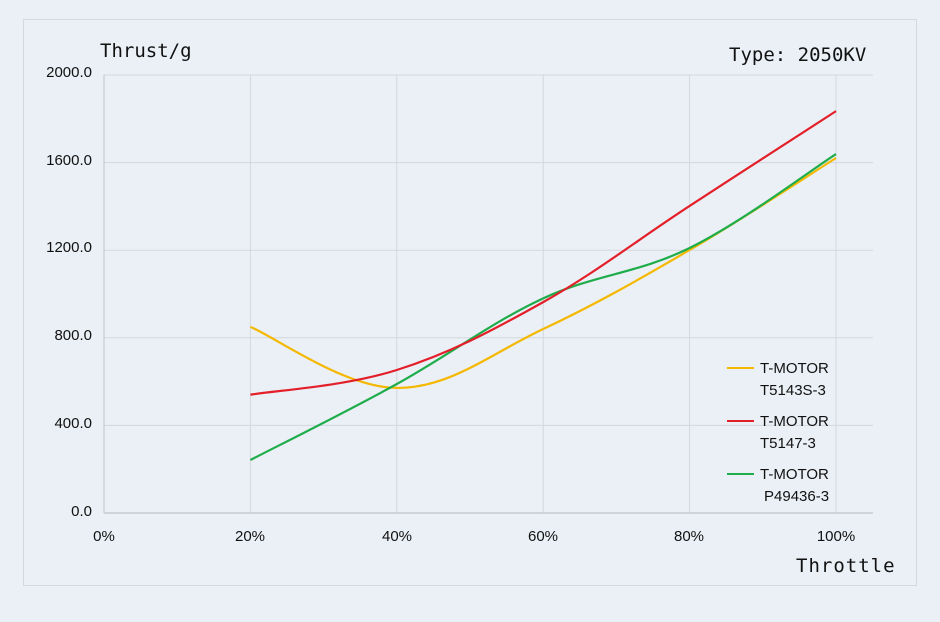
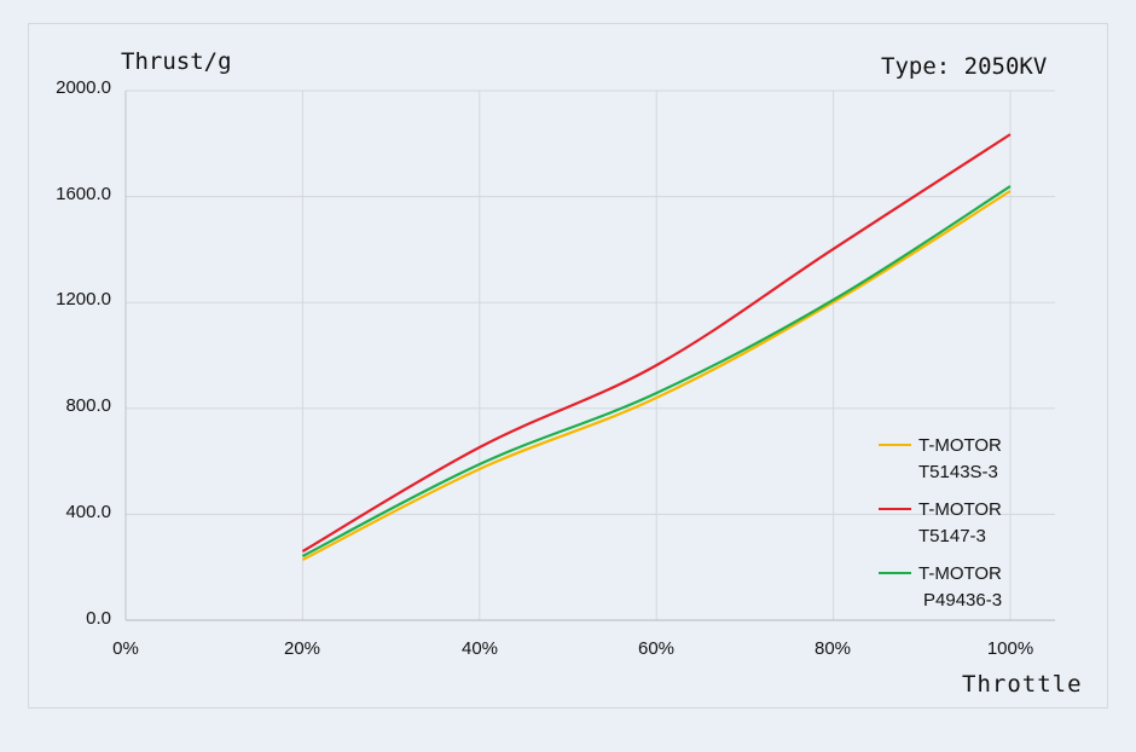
T-MOTOR T5143S-3/20%: 850 -> 230
T-MOTOR T5147-3/20%: 540 -> 260
T-MOTOR P49436-3/60%: 980 -> 860
